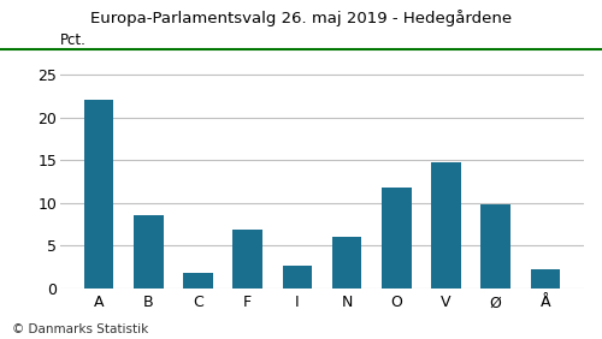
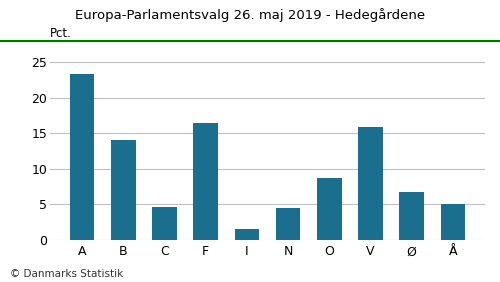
A: 22.0 -> 23.4
B: 8.6 -> 14.0
C: 1.8 -> 4.6
F: 6.8 -> 16.4
I: 2.6 -> 1.5
N: 6.0 -> 4.4
O: 11.8 -> 8.7
V: 14.8 -> 15.9
Ø: 9.8 -> 6.7
Å: 2.2 -> 5.0
